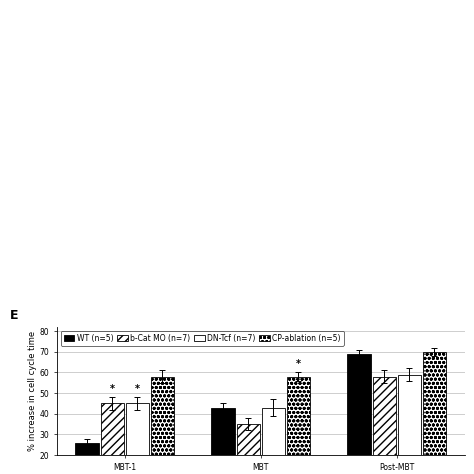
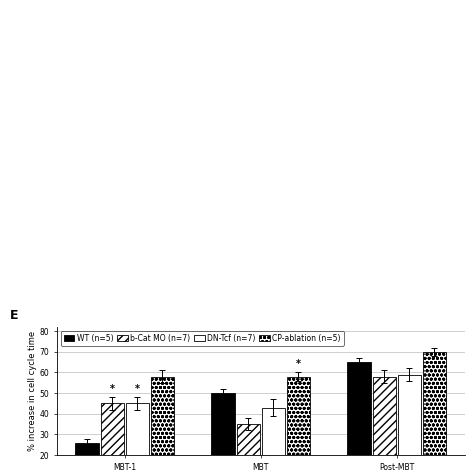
WT (n=5)/MBT: 43 -> 50
WT (n=5)/Post-MBT: 69 -> 65
